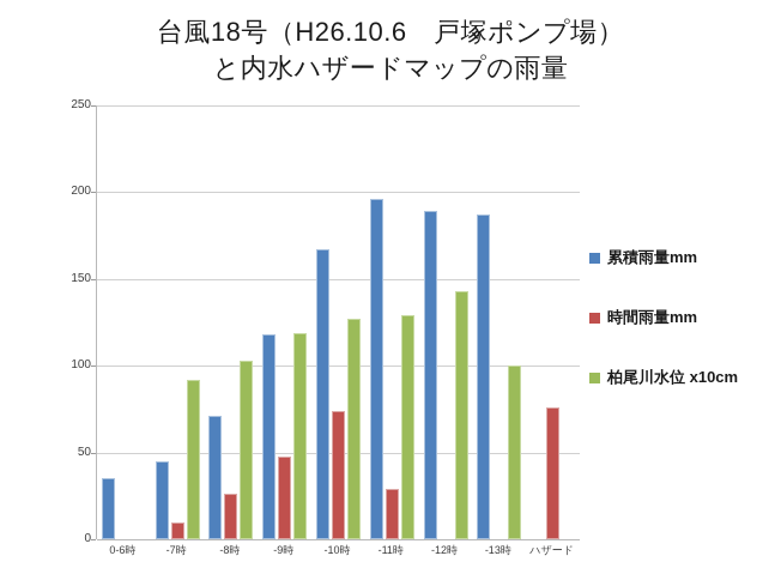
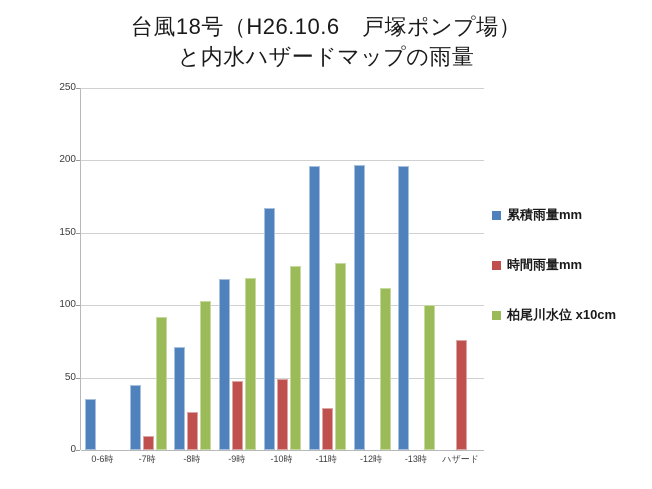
時間雨量mm/-10時: 74 -> 49
累積雨量mm/-12時: 189 -> 197
柏尾川水位 x10cm/-12時: 143 -> 112
累積雨量mm/-13時: 187 -> 196
